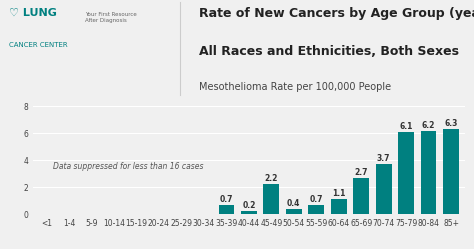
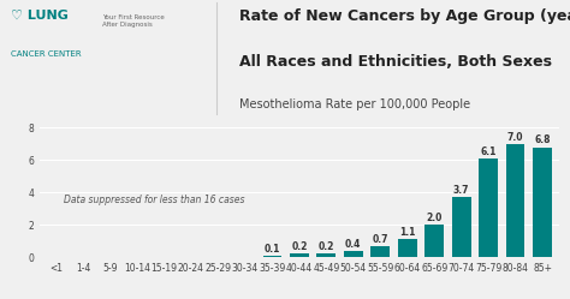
35-39: 0.7 -> 0.1
45-49: 2.2 -> 0.2
65-69: 2.7 -> 2.0
80-84: 6.2 -> 7.0
85+: 6.3 -> 6.8
